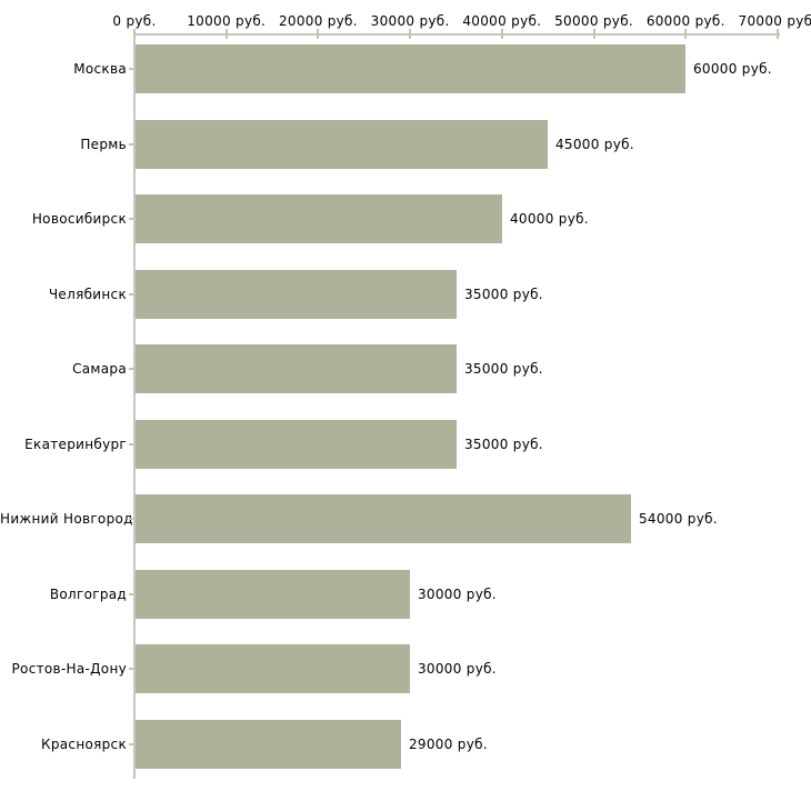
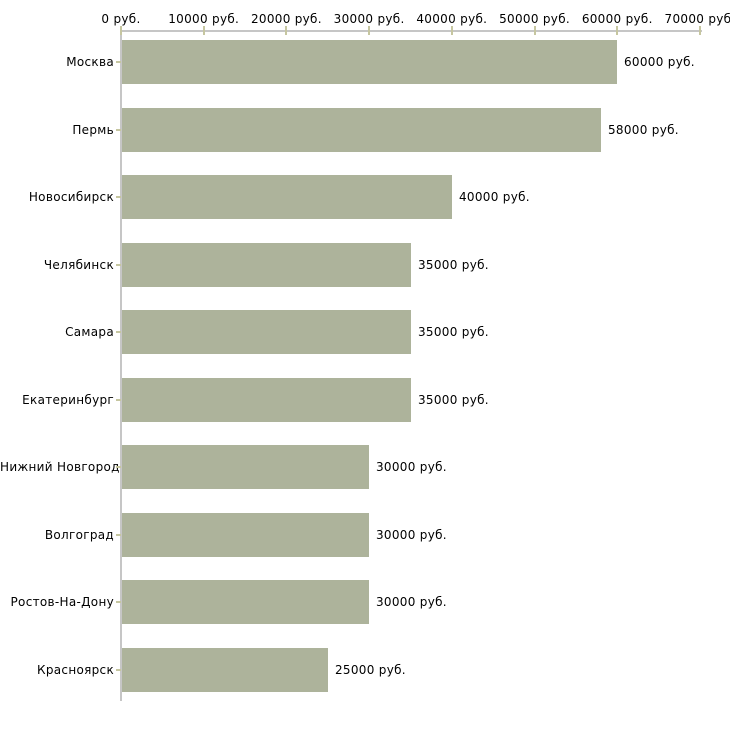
Пермь: 45000 -> 58000
Нижний Новгород: 54000 -> 30000
Красноярск: 29000 -> 25000
